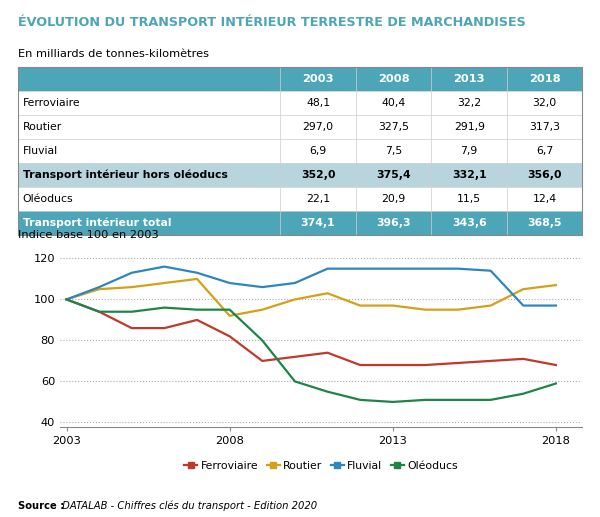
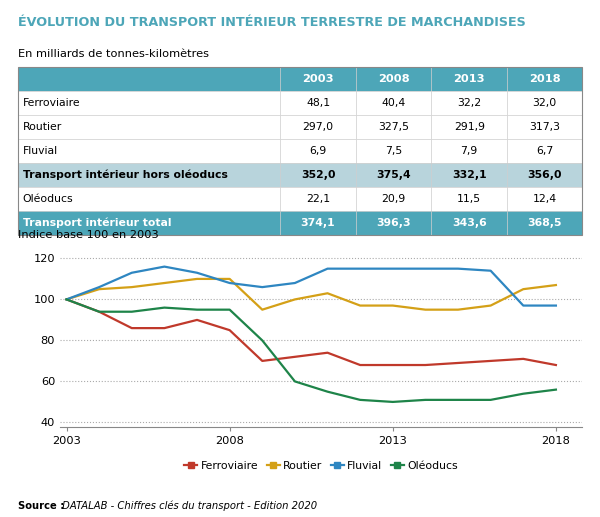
Ferroviaire/2008: 82 -> 85
Routier/2008: 92 -> 110
Oléoducs/2018: 59 -> 56
